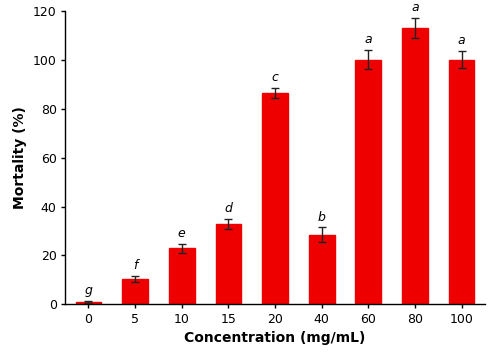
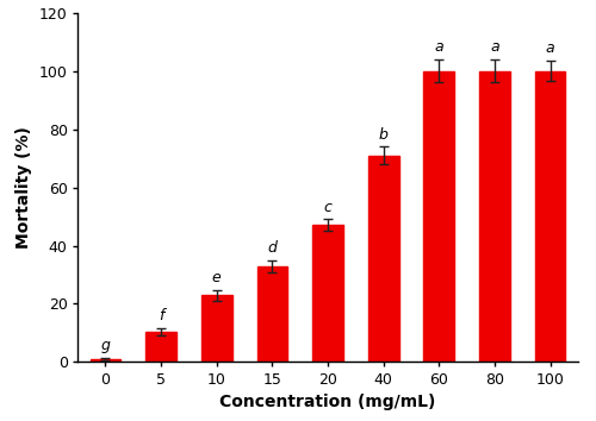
20: 86.5 -> 47.0
40: 28.5 -> 71.0
80: 113.0 -> 100.0
